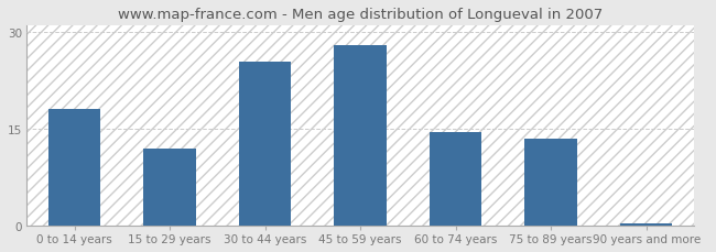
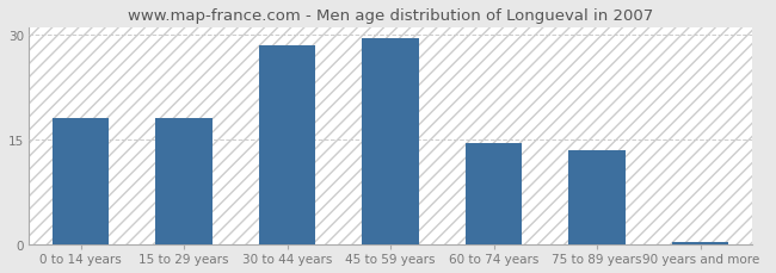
15 to 29 years: 12.0 -> 18.0
30 to 44 years: 25.4 -> 28.5
45 to 59 years: 28.0 -> 29.5
